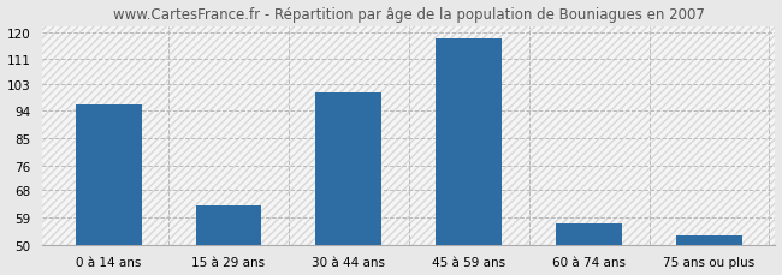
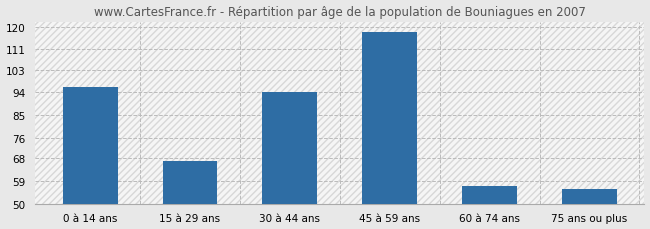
15 à 29 ans: 63 -> 67
30 à 44 ans: 100 -> 94
75 ans ou plus: 53 -> 56
